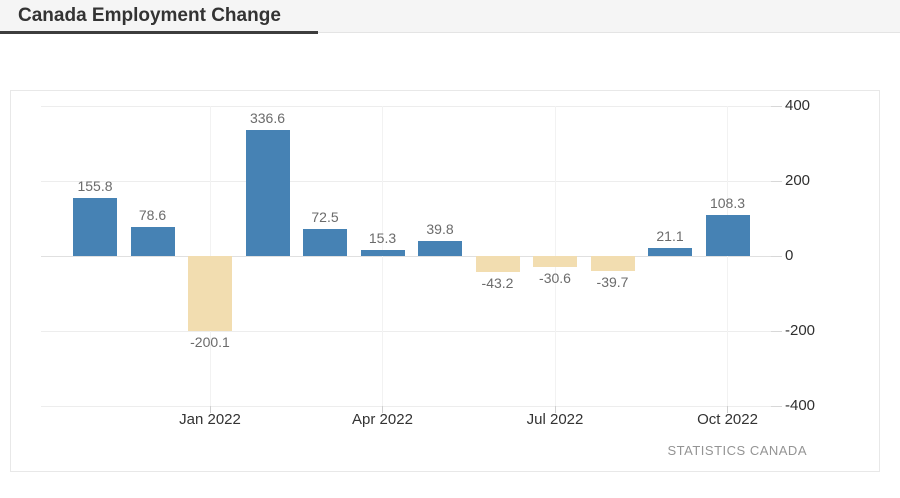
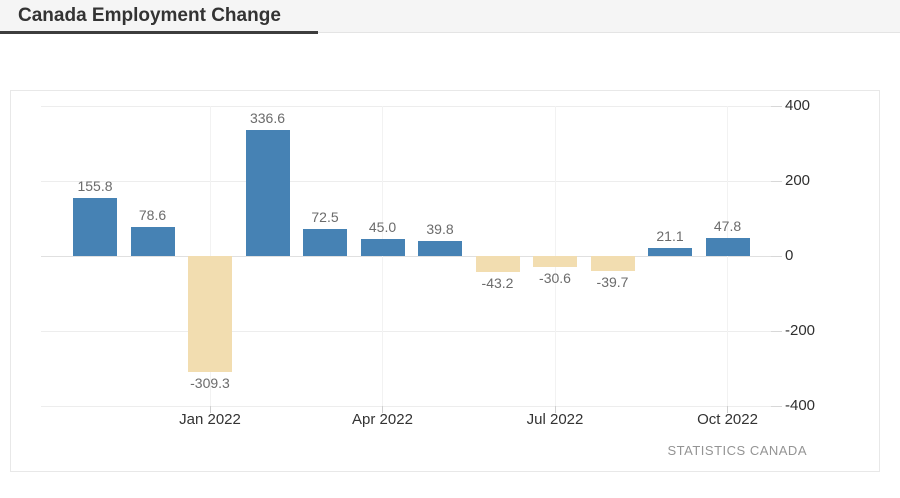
Jan 2022: -200.1 -> -309.3
Apr 2022: 15.3 -> 45.0
Oct 2022: 108.3 -> 47.8
